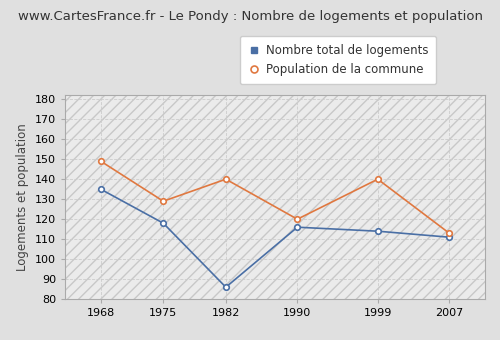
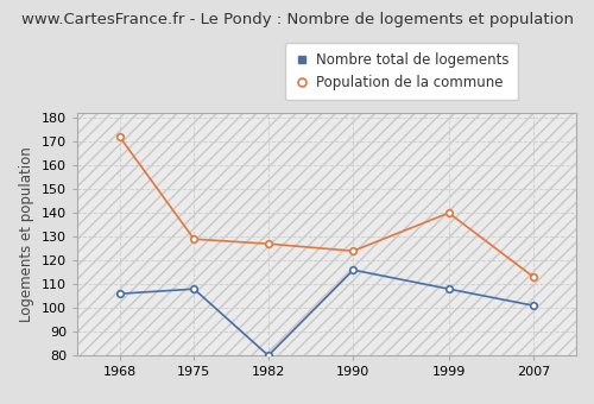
Nombre total de logements/1968: 135 -> 106
Population de la commune/1968: 149 -> 172
Nombre total de logements/1975: 118 -> 108
Nombre total de logements/1982: 86 -> 80
Population de la commune/1982: 140 -> 127
Population de la commune/1990: 120 -> 124
Nombre total de logements/1999: 114 -> 108
Nombre total de logements/2007: 111 -> 101
